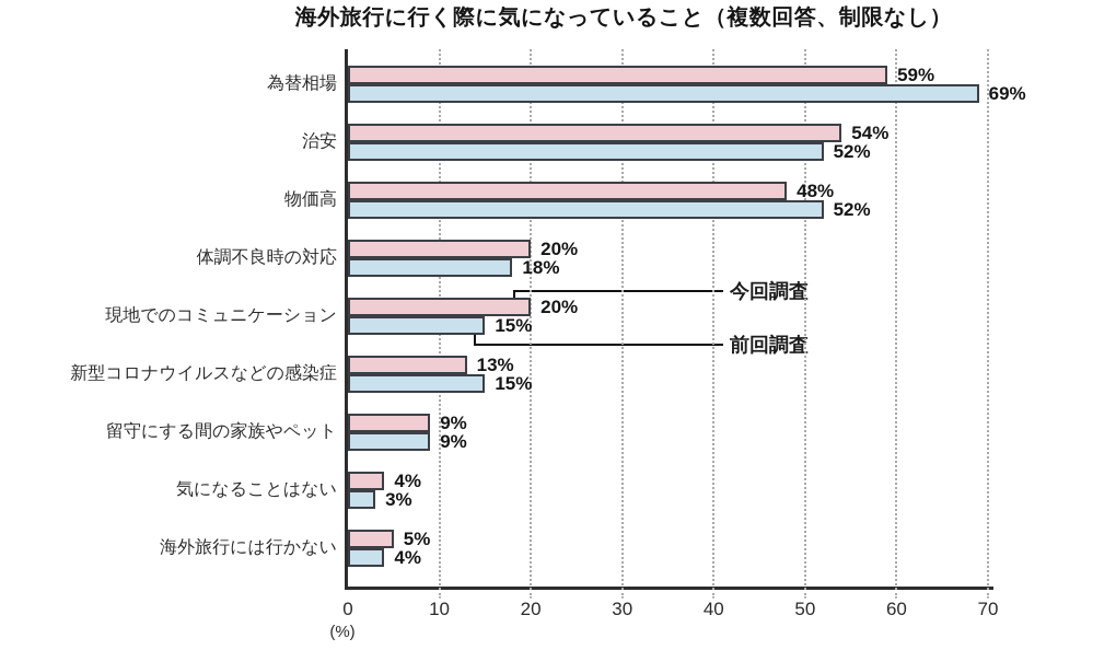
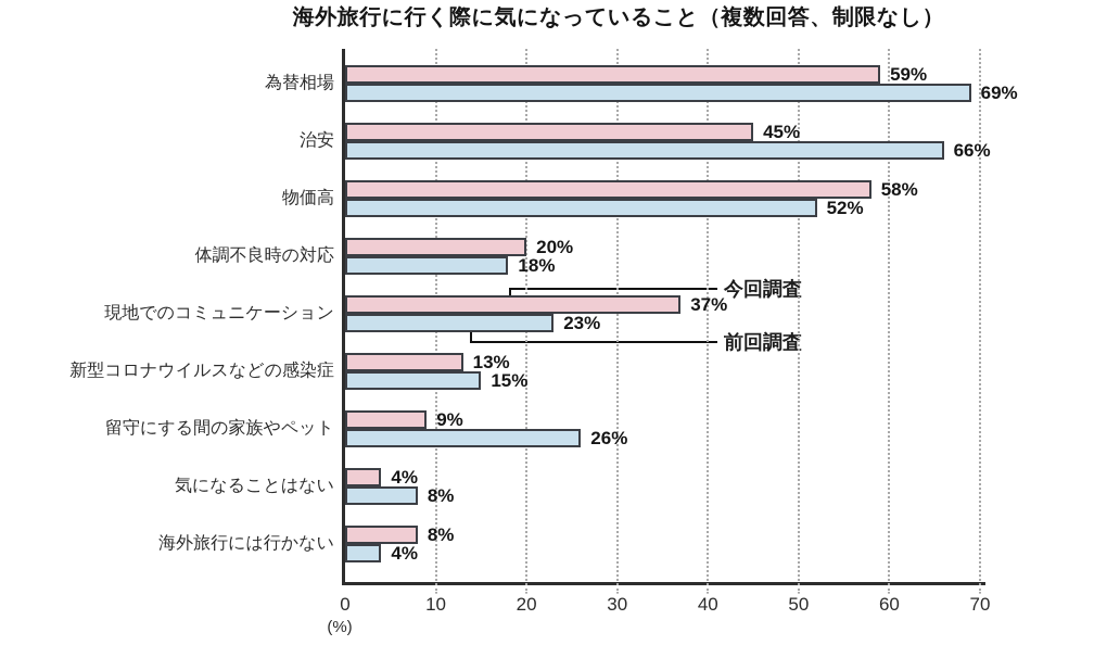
今回調査/治安: 54% -> 45%
前回調査/治安: 52% -> 66%
今回調査/物価高: 48% -> 58%
今回調査/現地でのコミュニケーション: 20% -> 37%
前回調査/現地でのコミュニケーション: 15% -> 23%
前回調査/留守にする間の家族やペット: 9% -> 26%
前回調査/気になることはない: 3% -> 8%
今回調査/海外旅行には行かない: 5% -> 8%
